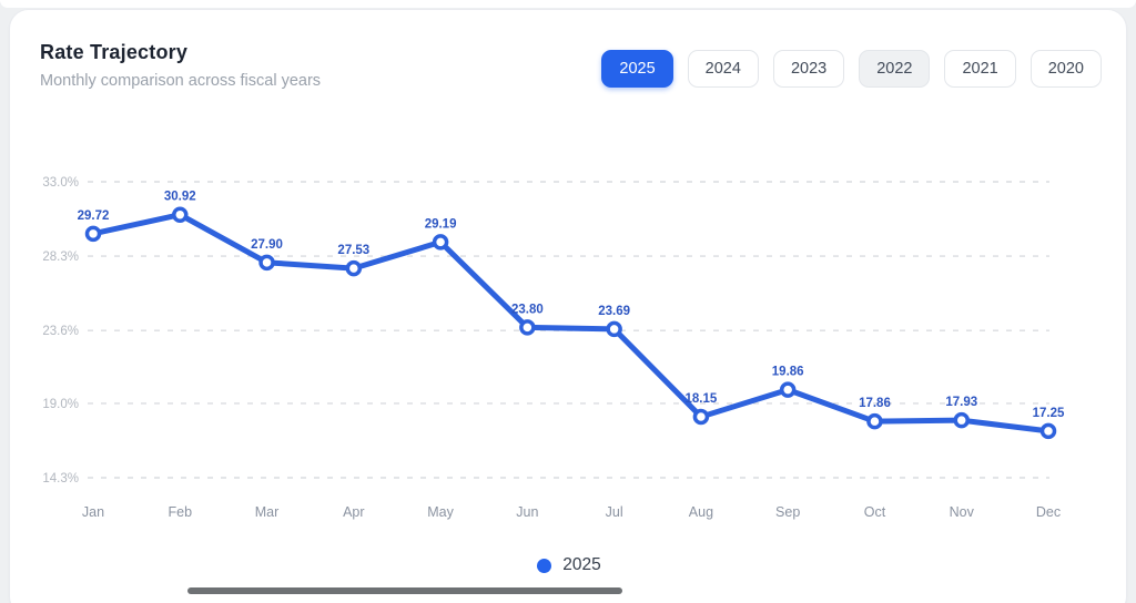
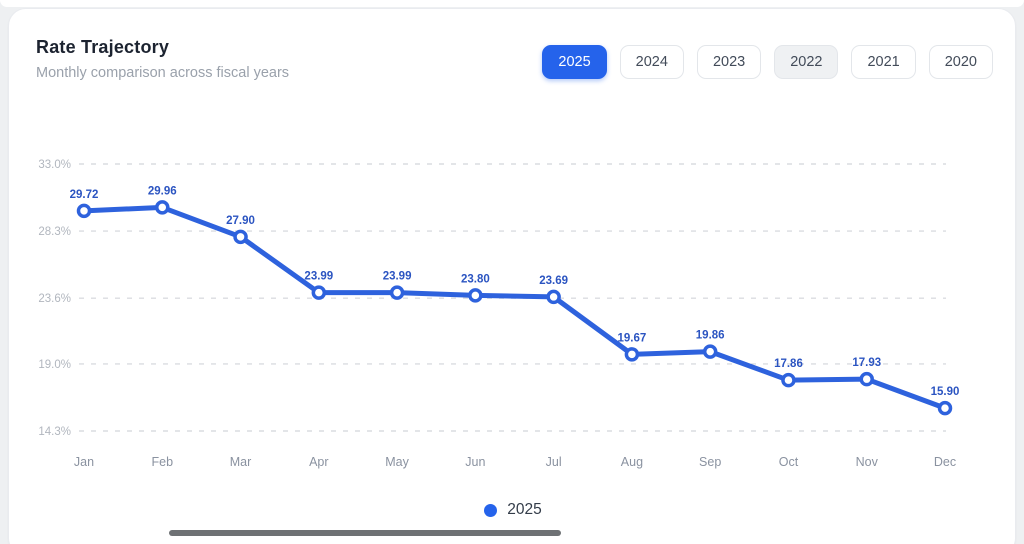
Feb: 30.92 -> 29.96
Apr: 27.53 -> 23.99
May: 29.19 -> 23.99
Aug: 18.15 -> 19.67
Dec: 17.25 -> 15.90
